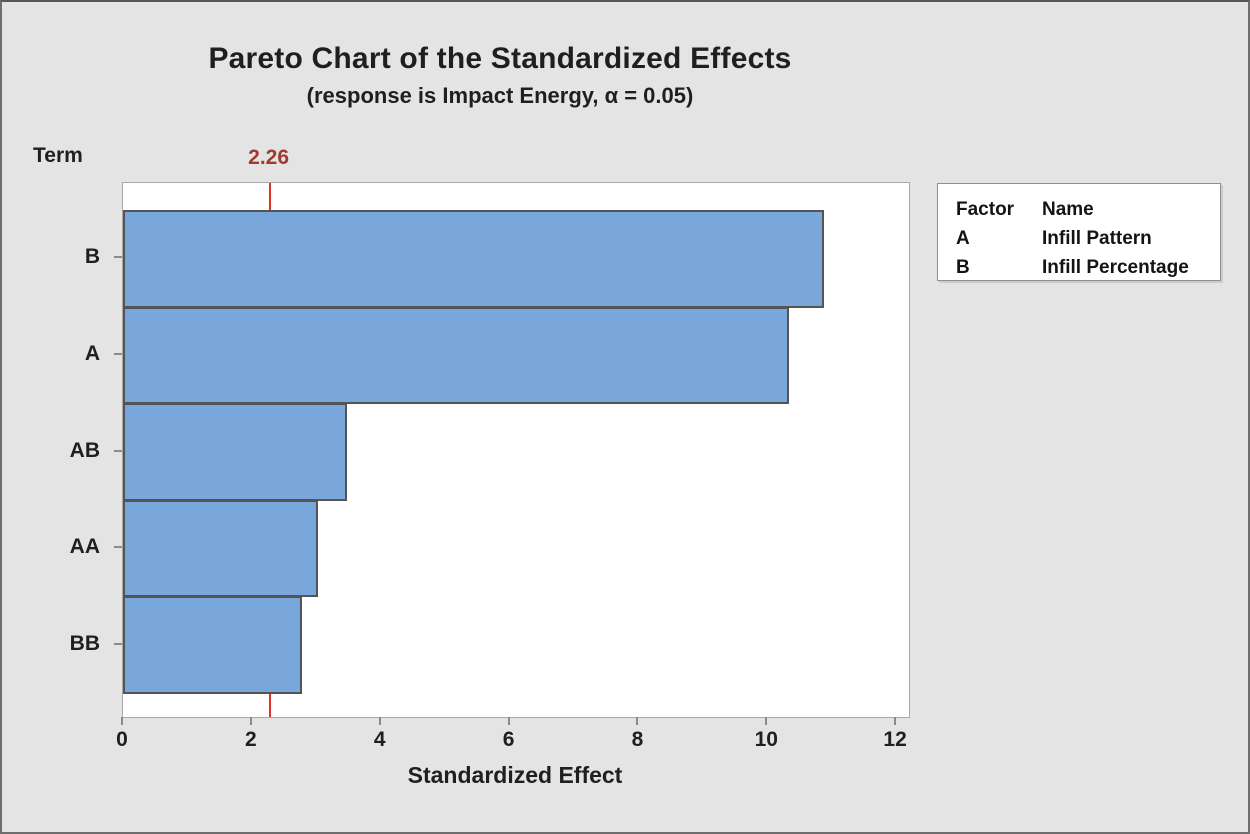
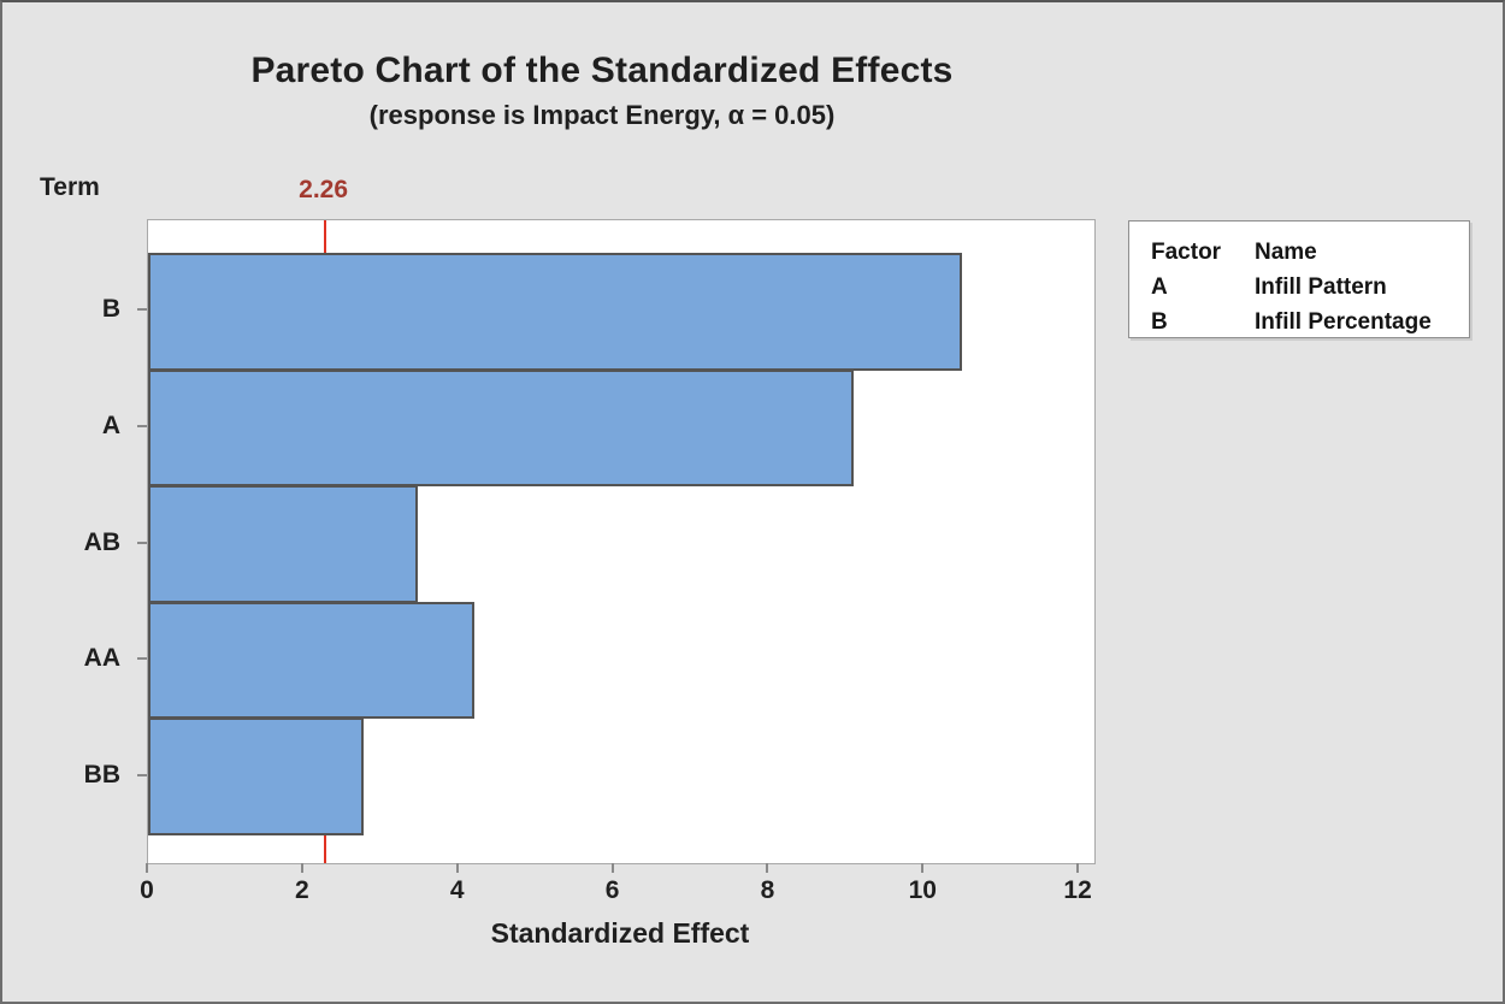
B: 10.9 -> 10.5
A: 10.3 -> 9.1
AA: 3.0 -> 4.2
